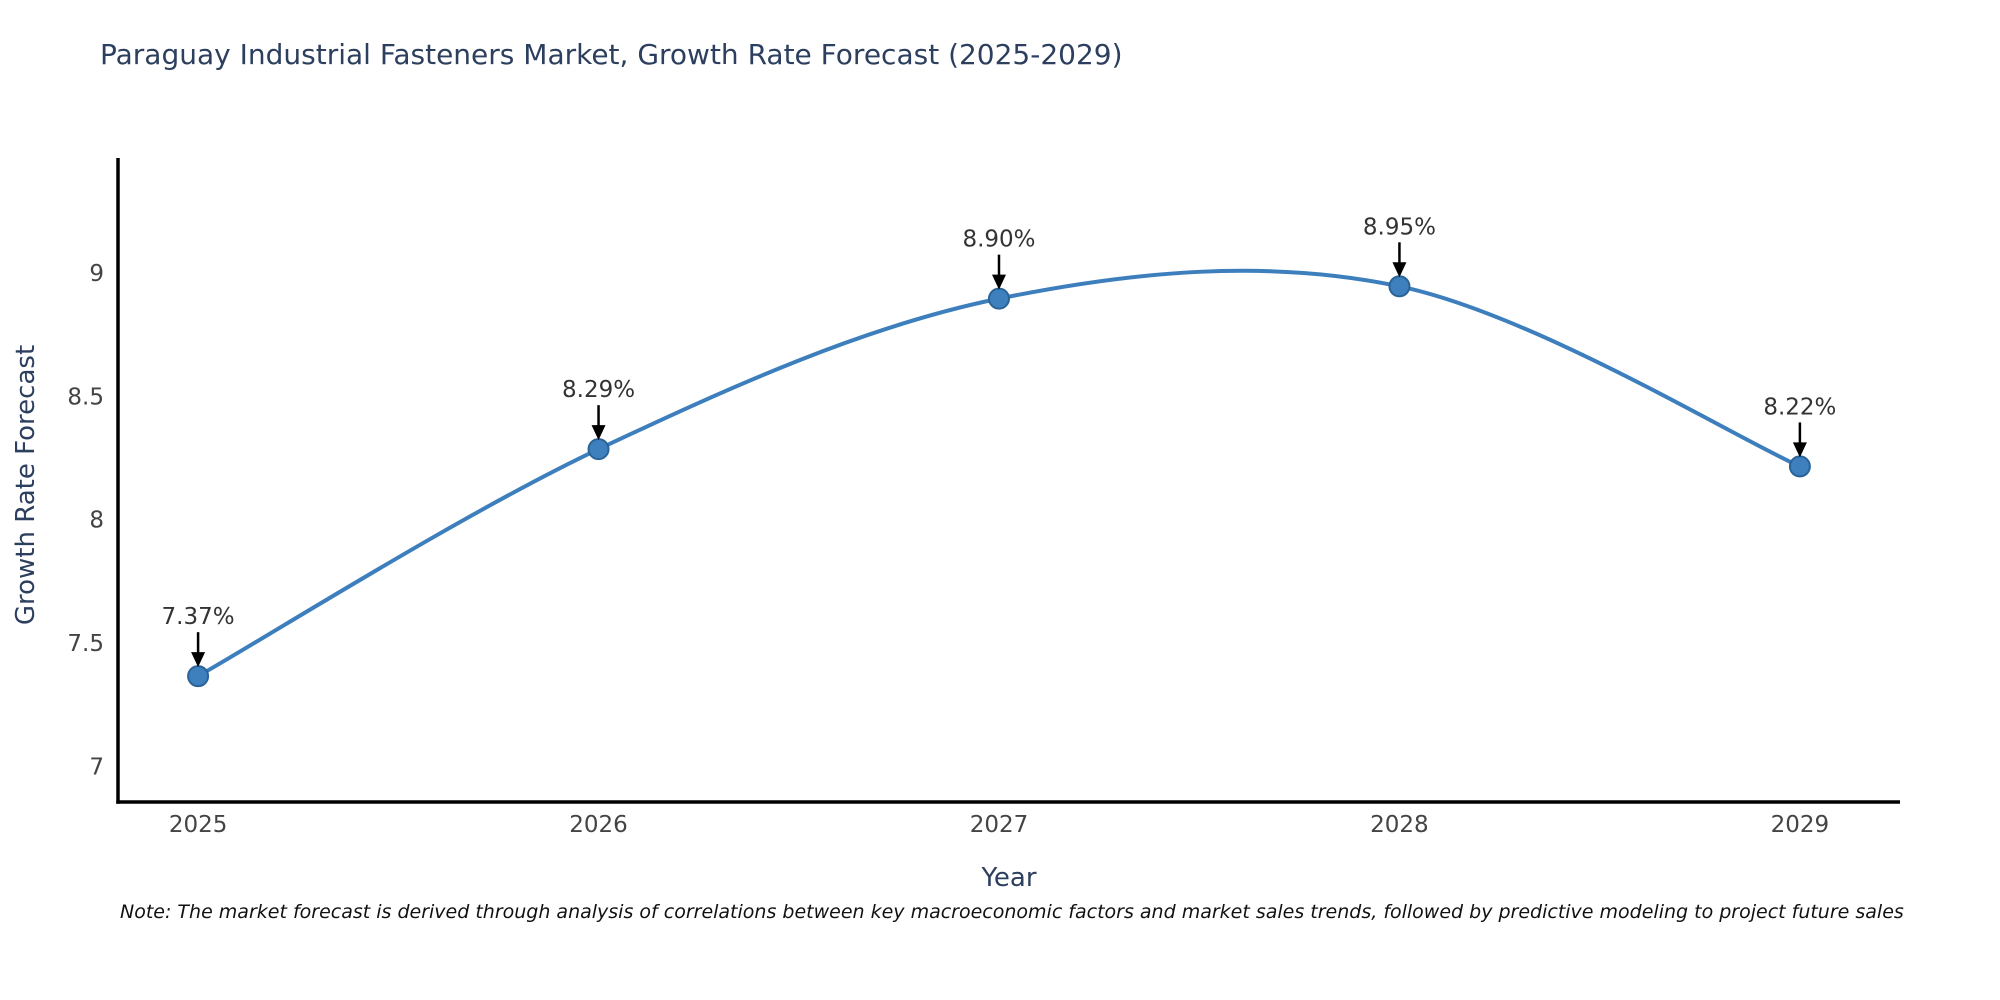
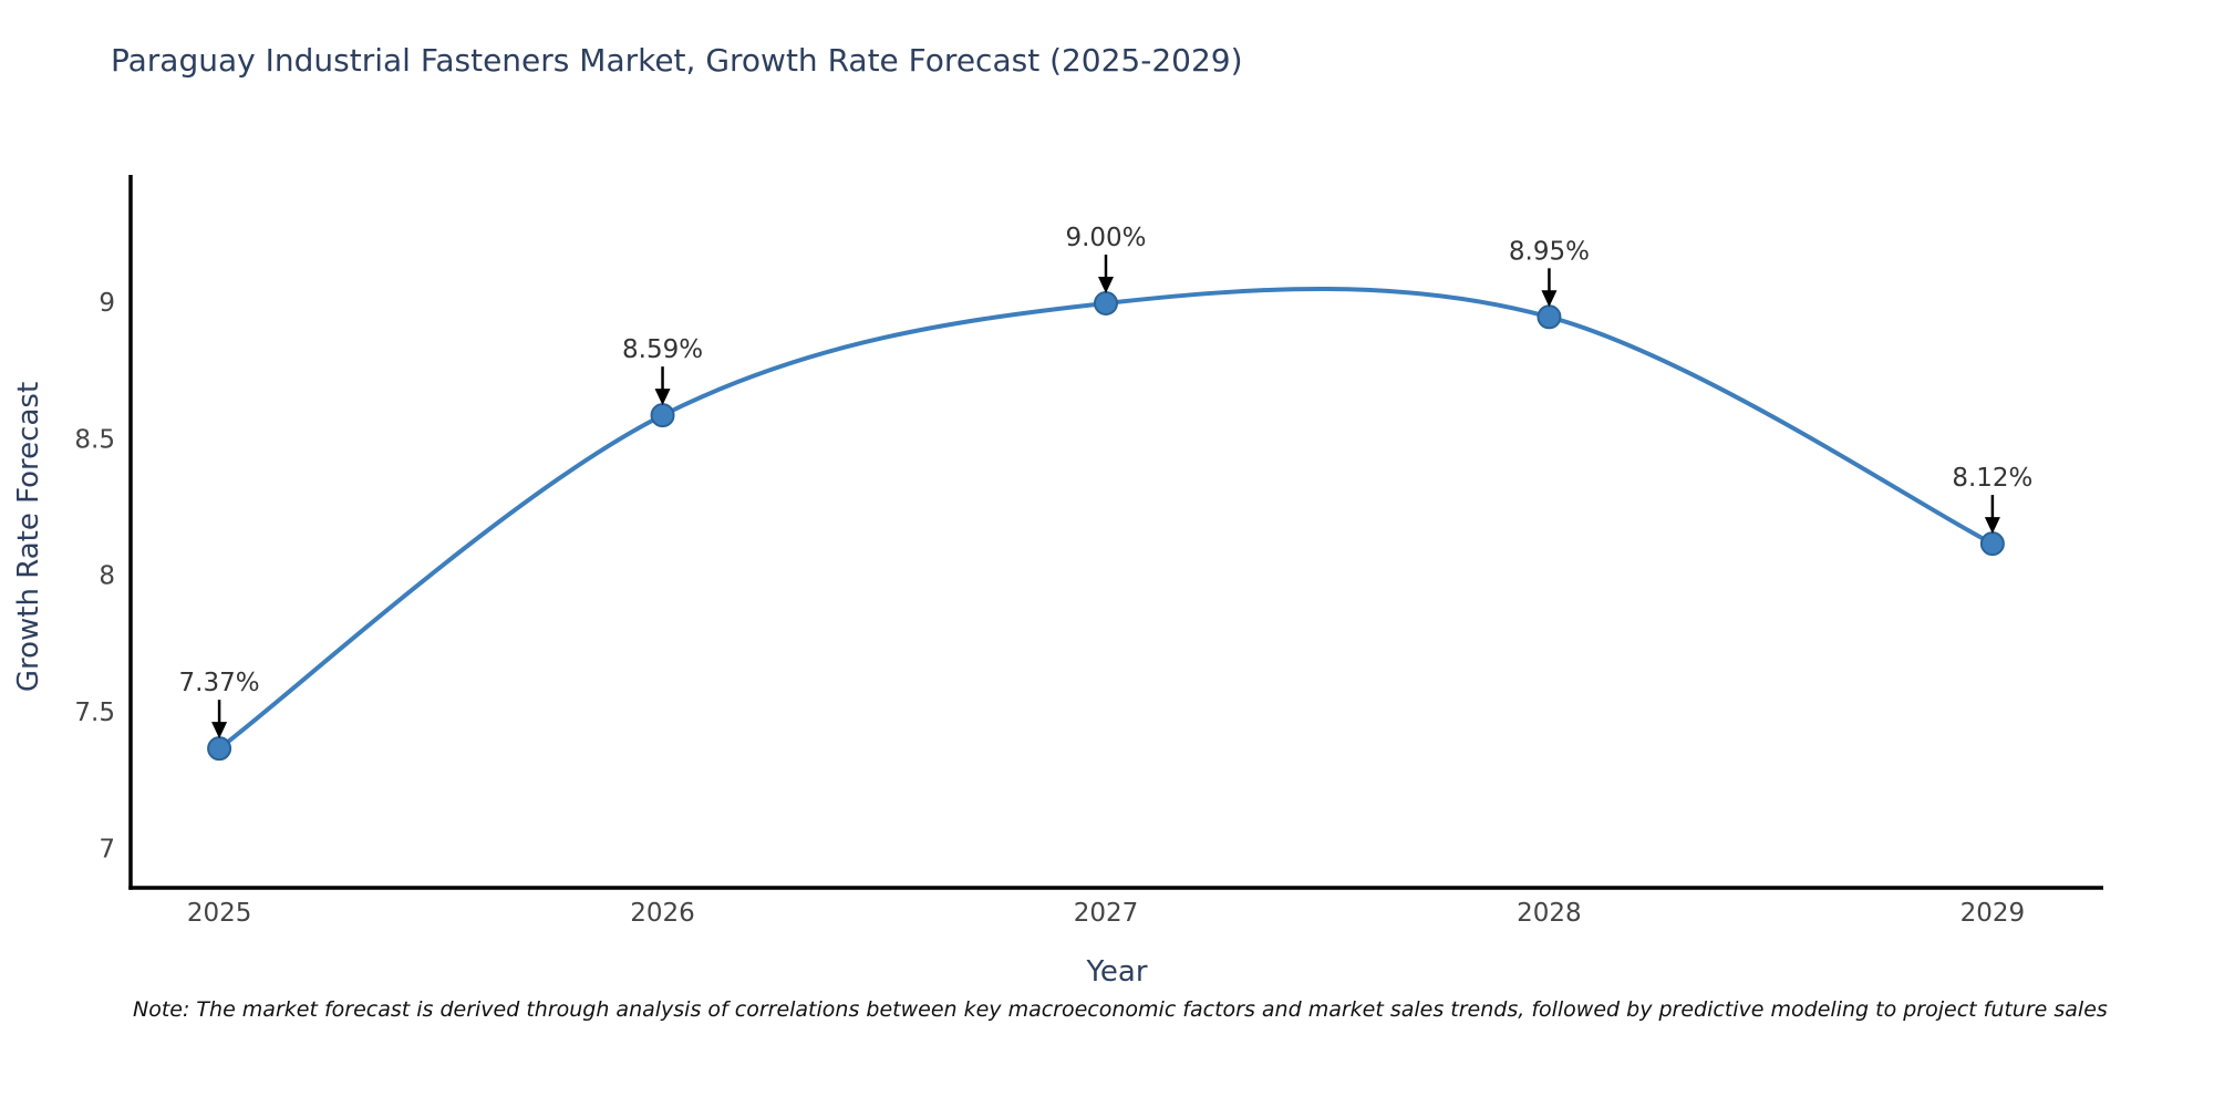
2026: 8.29% -> 8.59%
2027: 8.90% -> 9.00%
2029: 8.22% -> 8.12%
